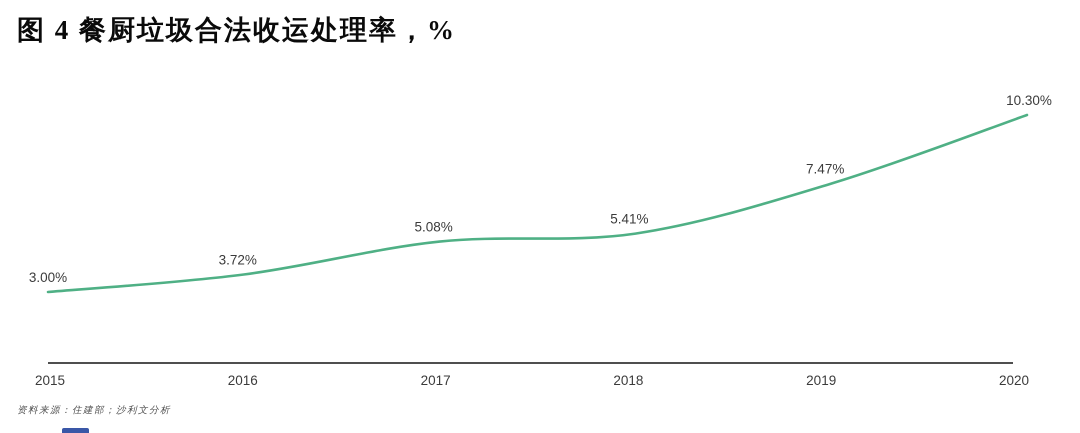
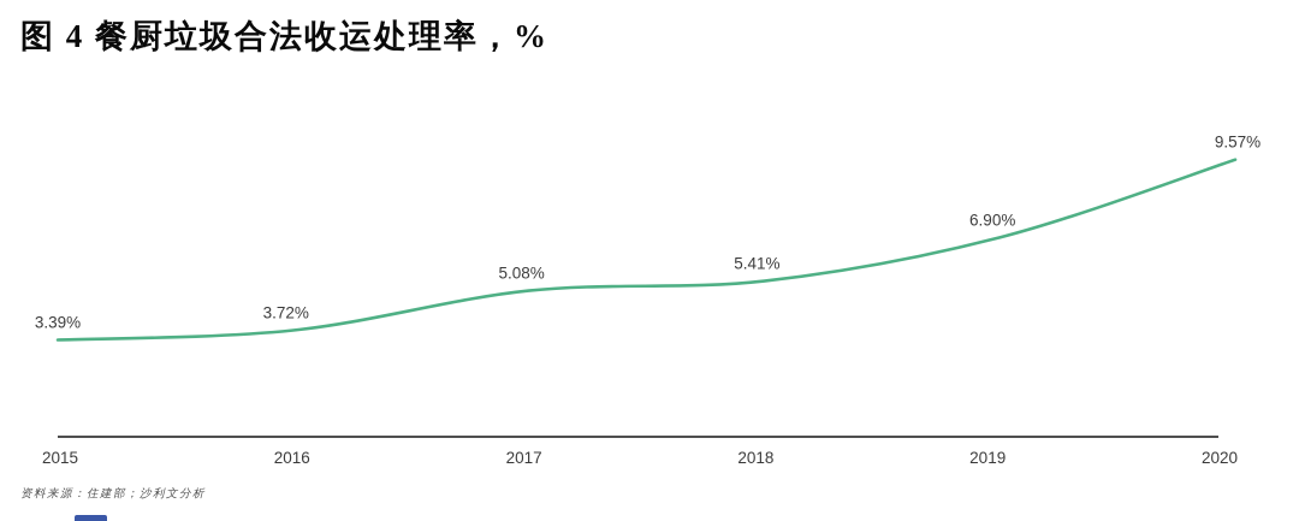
2015: 3.00% -> 3.39%
2019: 7.47% -> 6.90%
2020: 10.30% -> 9.57%
